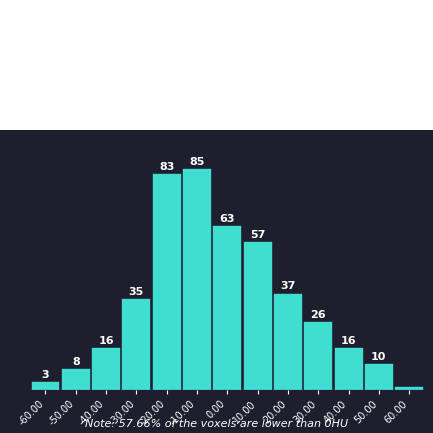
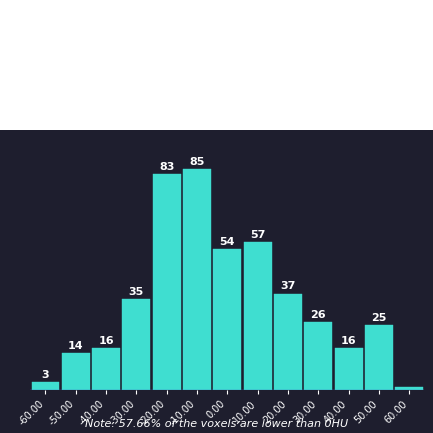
-50.00: 8 -> 14
0.00: 63 -> 54
50.00: 10 -> 25
